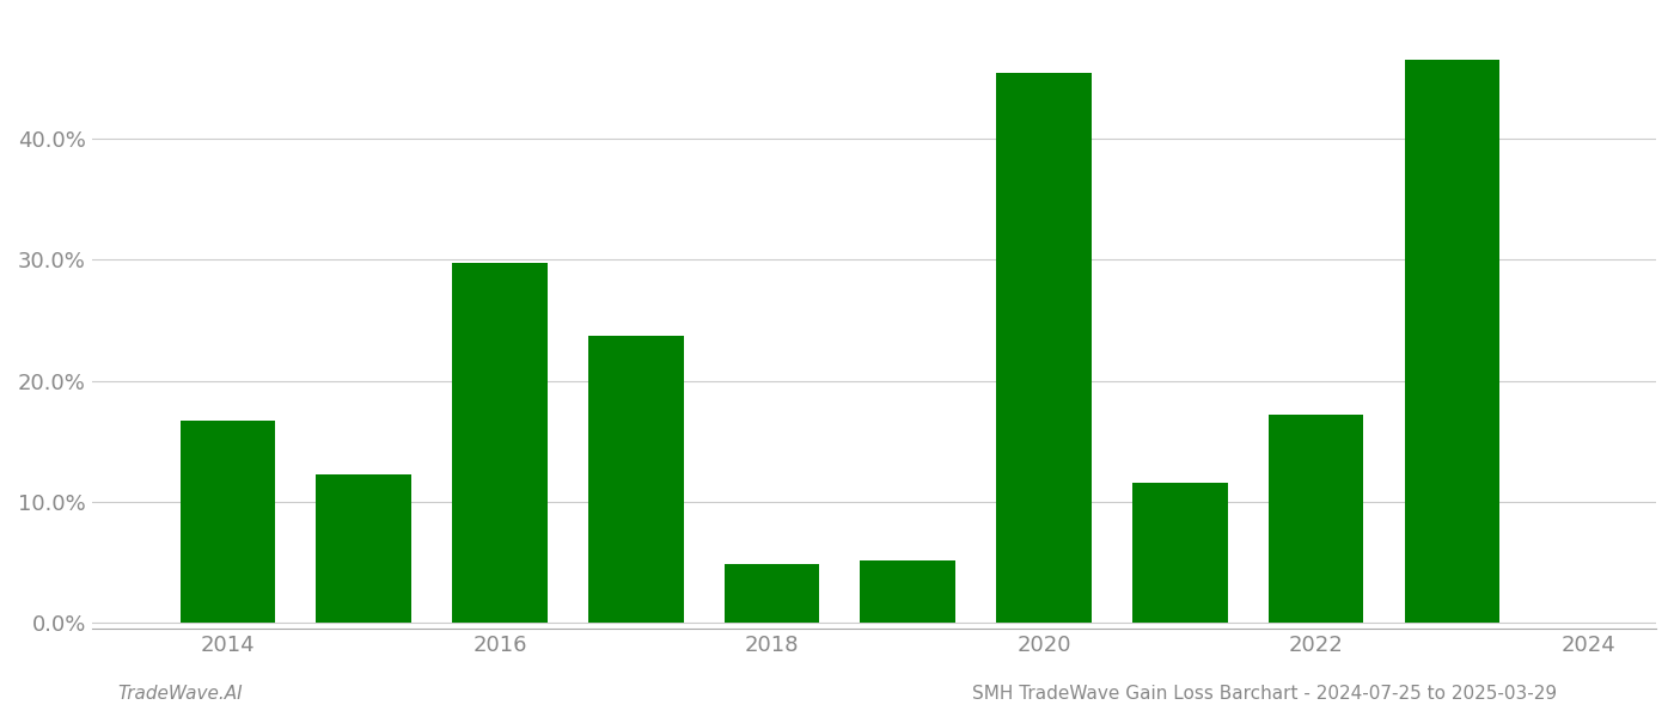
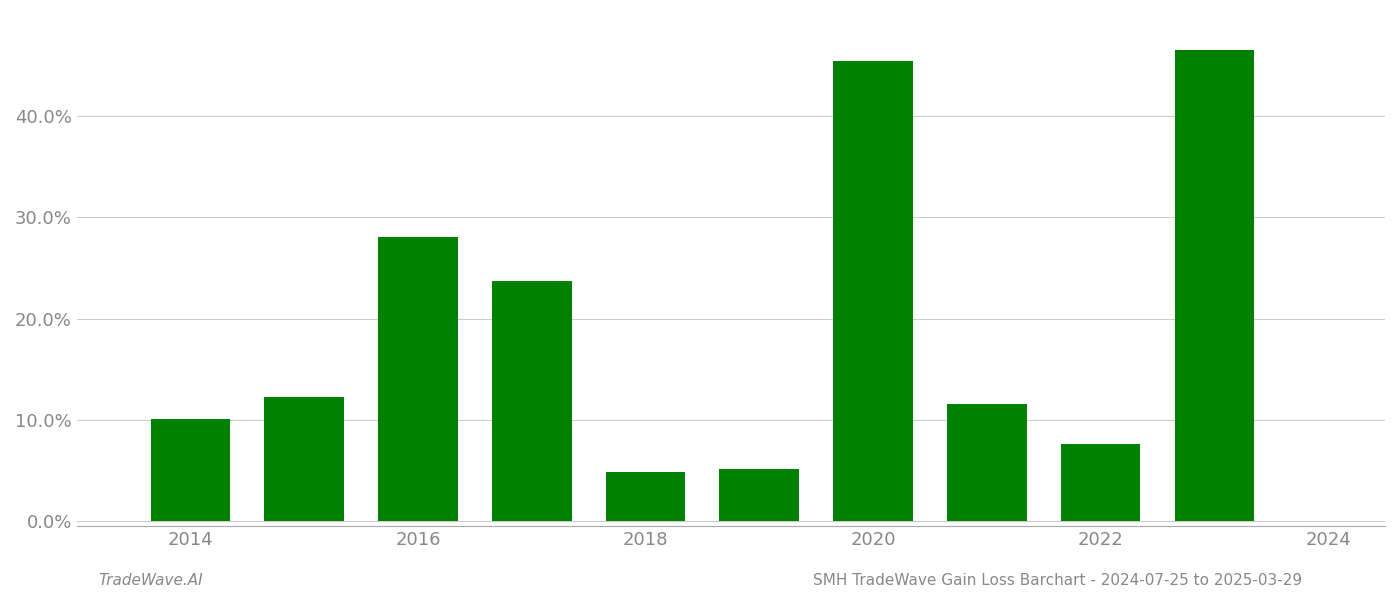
2014: 16.7% -> 10.1%
2016: 29.7% -> 28.1%
2022: 17.2% -> 7.6%
